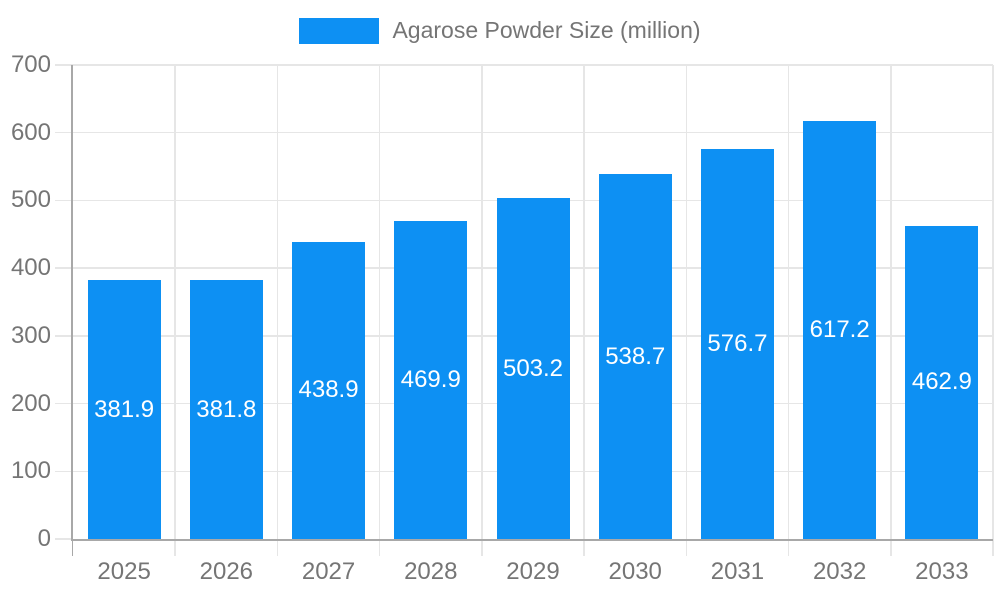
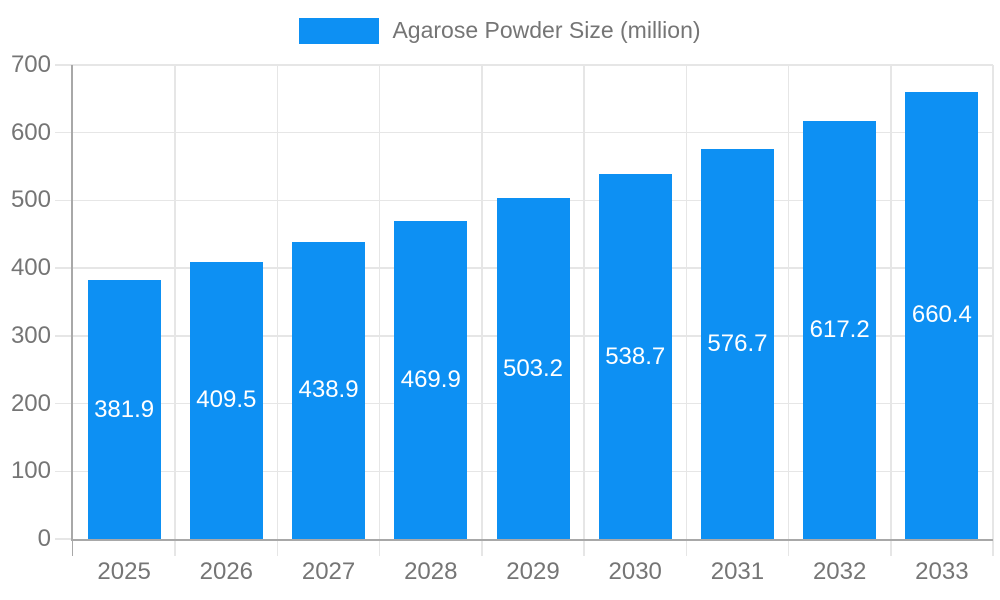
2026: 381.8 -> 409.5
2033: 462.9 -> 660.4
